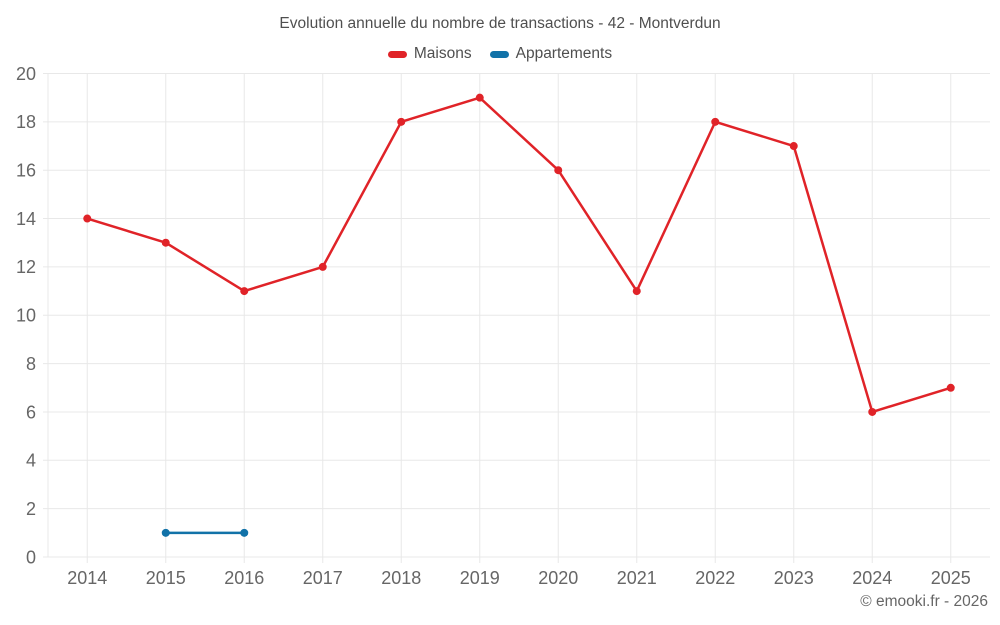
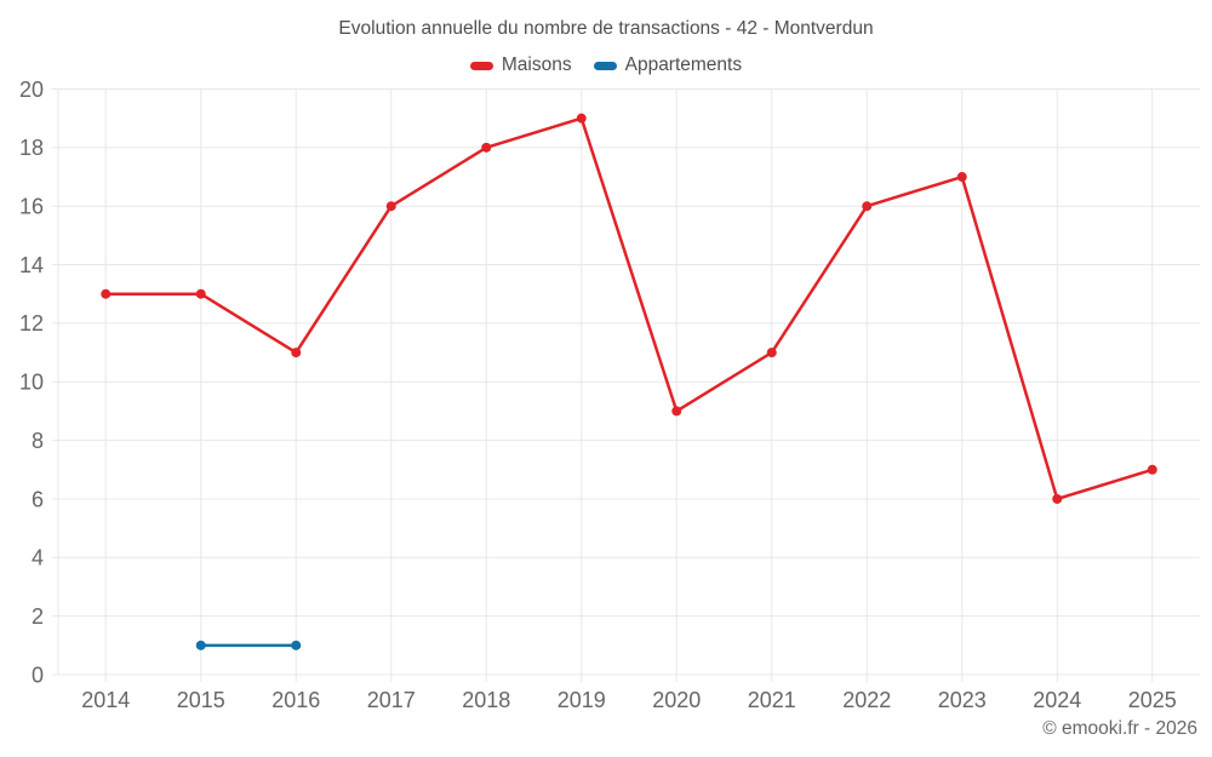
Maisons/2014: 14 -> 13
Maisons/2017: 12 -> 16
Maisons/2020: 16 -> 9
Maisons/2022: 18 -> 16
